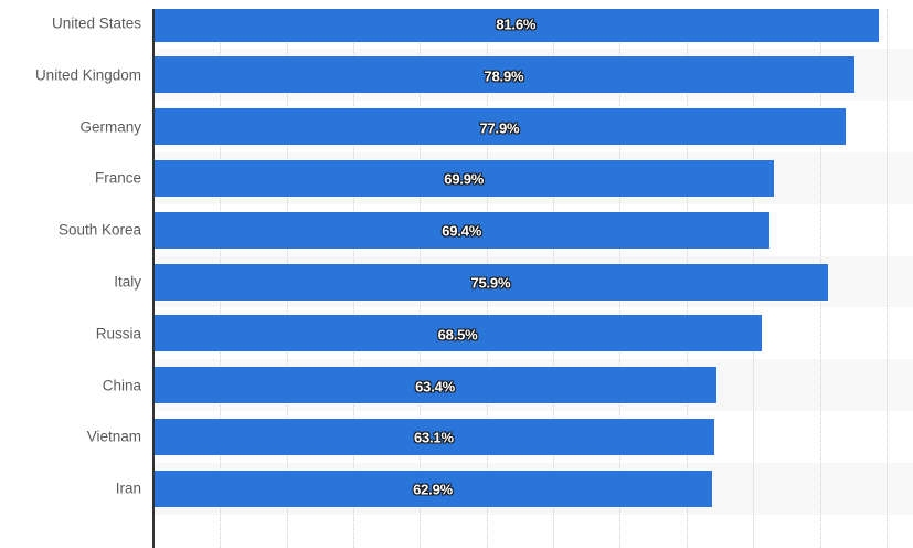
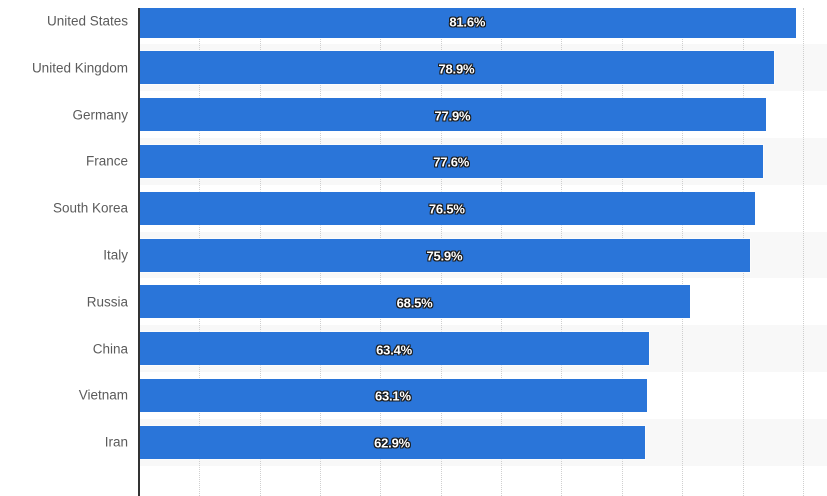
France: 69.9% -> 77.6%
South Korea: 69.4% -> 76.5%
